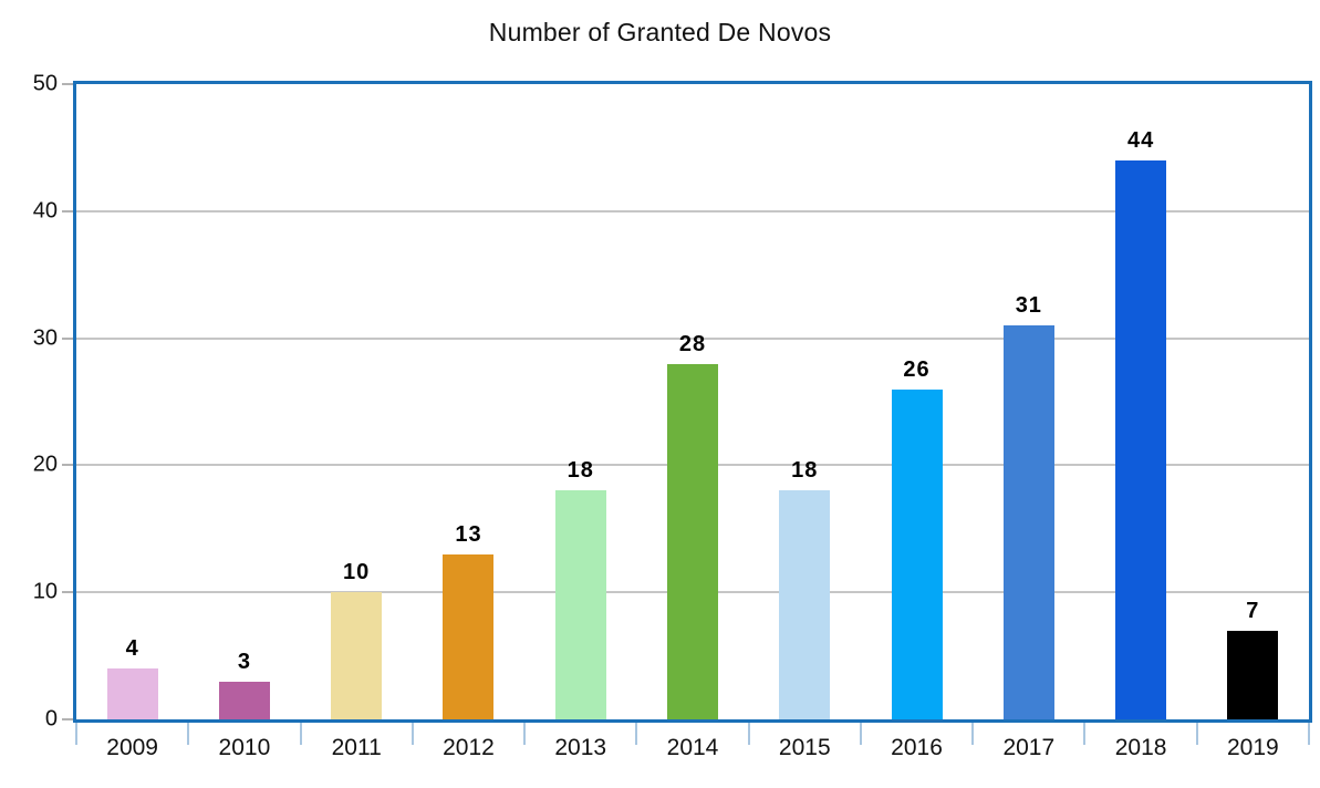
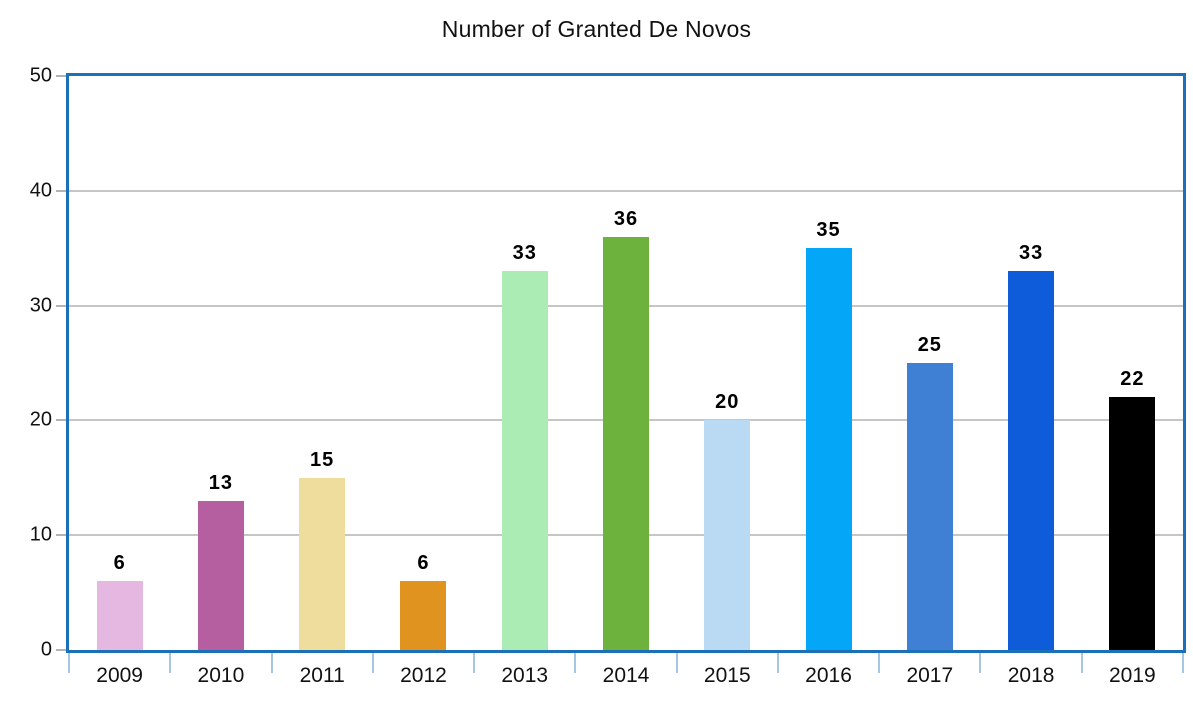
2009: 4 -> 6
2010: 3 -> 13
2011: 10 -> 15
2012: 13 -> 6
2013: 18 -> 33
2014: 28 -> 36
2015: 18 -> 20
2016: 26 -> 35
2017: 31 -> 25
2018: 44 -> 33
2019: 7 -> 22
